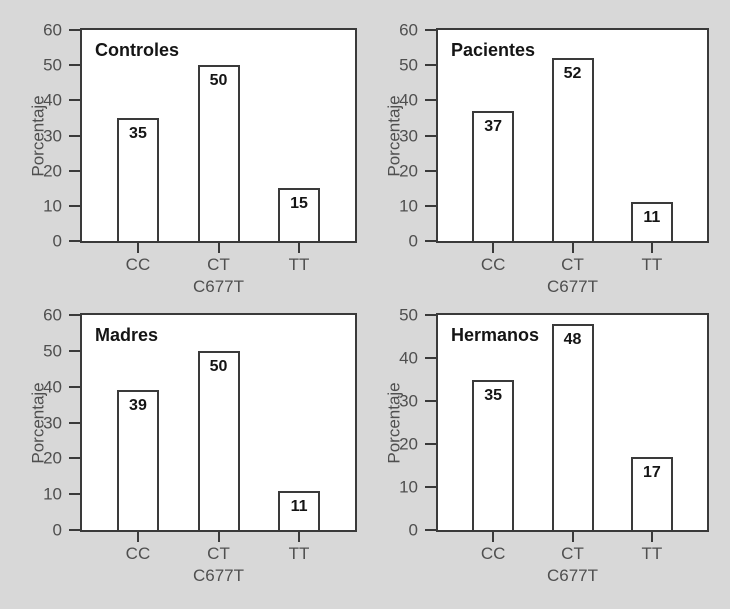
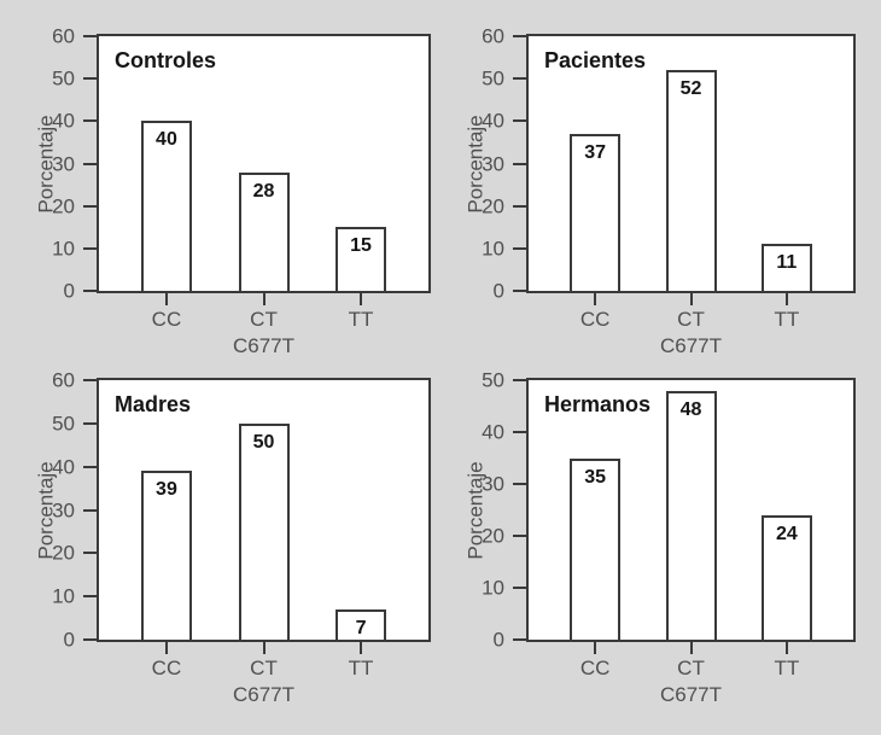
Controles/CC: 35 -> 40
Controles/CT: 50 -> 28
Madres/TT: 11 -> 7
Hermanos/TT: 17 -> 24
